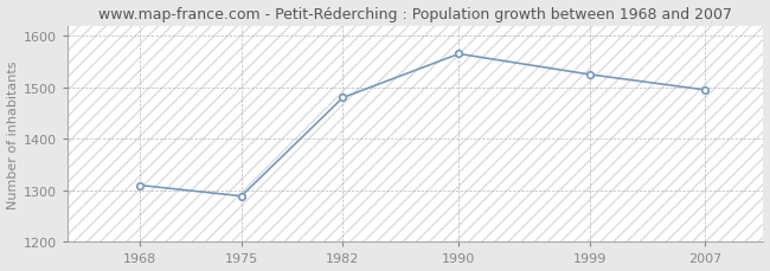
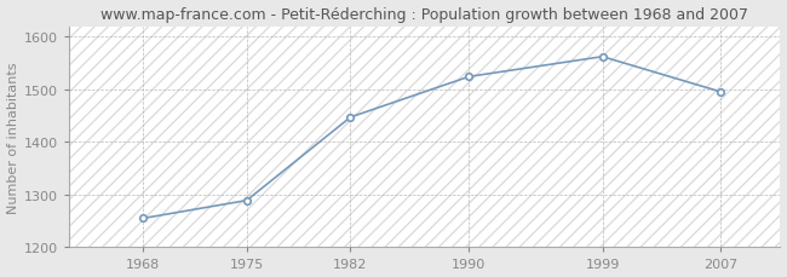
1968: 1310 -> 1255
1982: 1480 -> 1447
1990: 1565 -> 1524
1999: 1525 -> 1562
